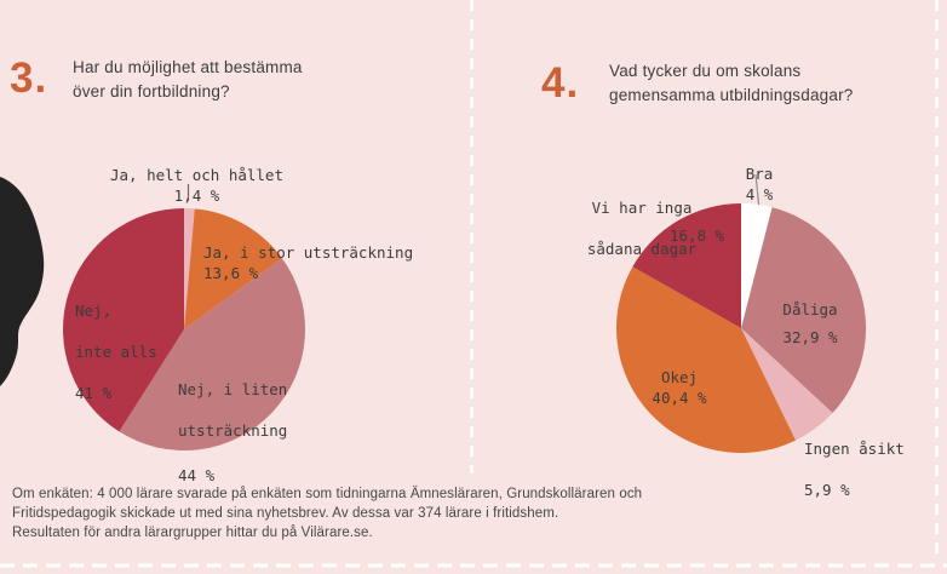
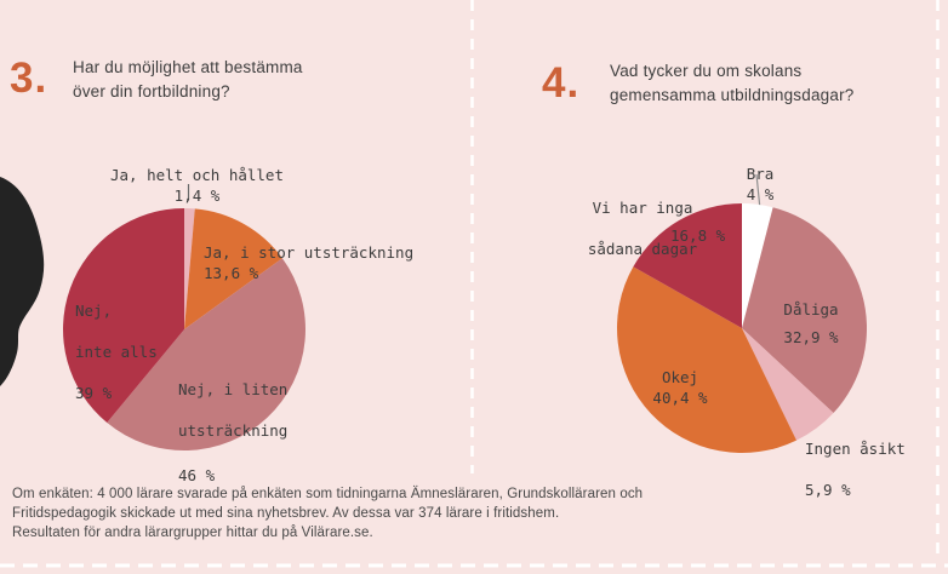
Har du möjlighet att bestämma över din fortbildning?/Nej, i liten utsträckning: 44 -> 46
Har du möjlighet att bestämma över din fortbildning?/Nej, inte alls: 41 -> 39
